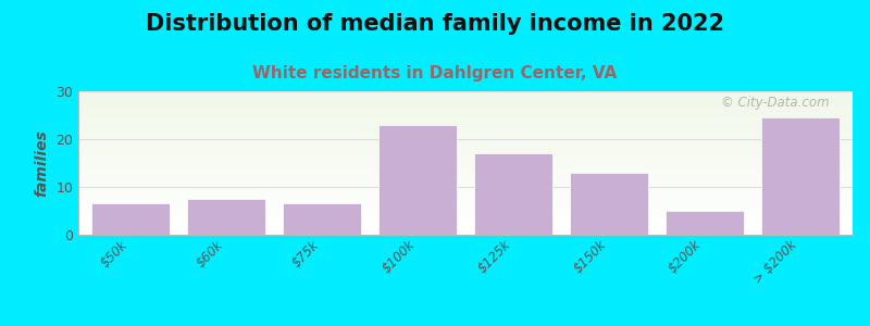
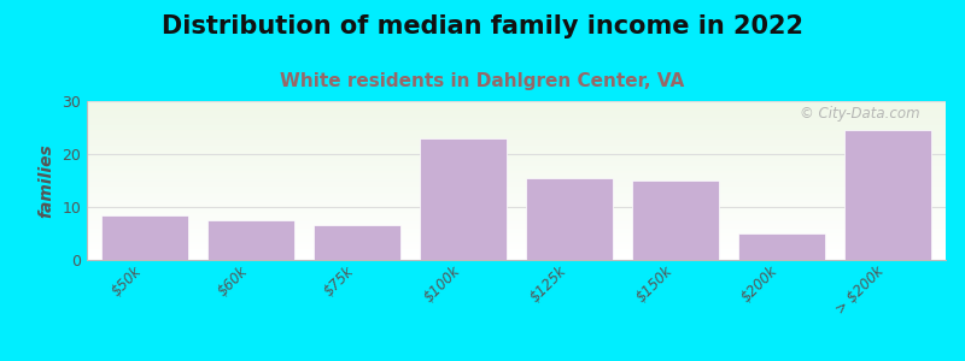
$50k: 6.5 -> 8.5
$125k: 17.0 -> 15.5
$150k: 13.0 -> 15.0
